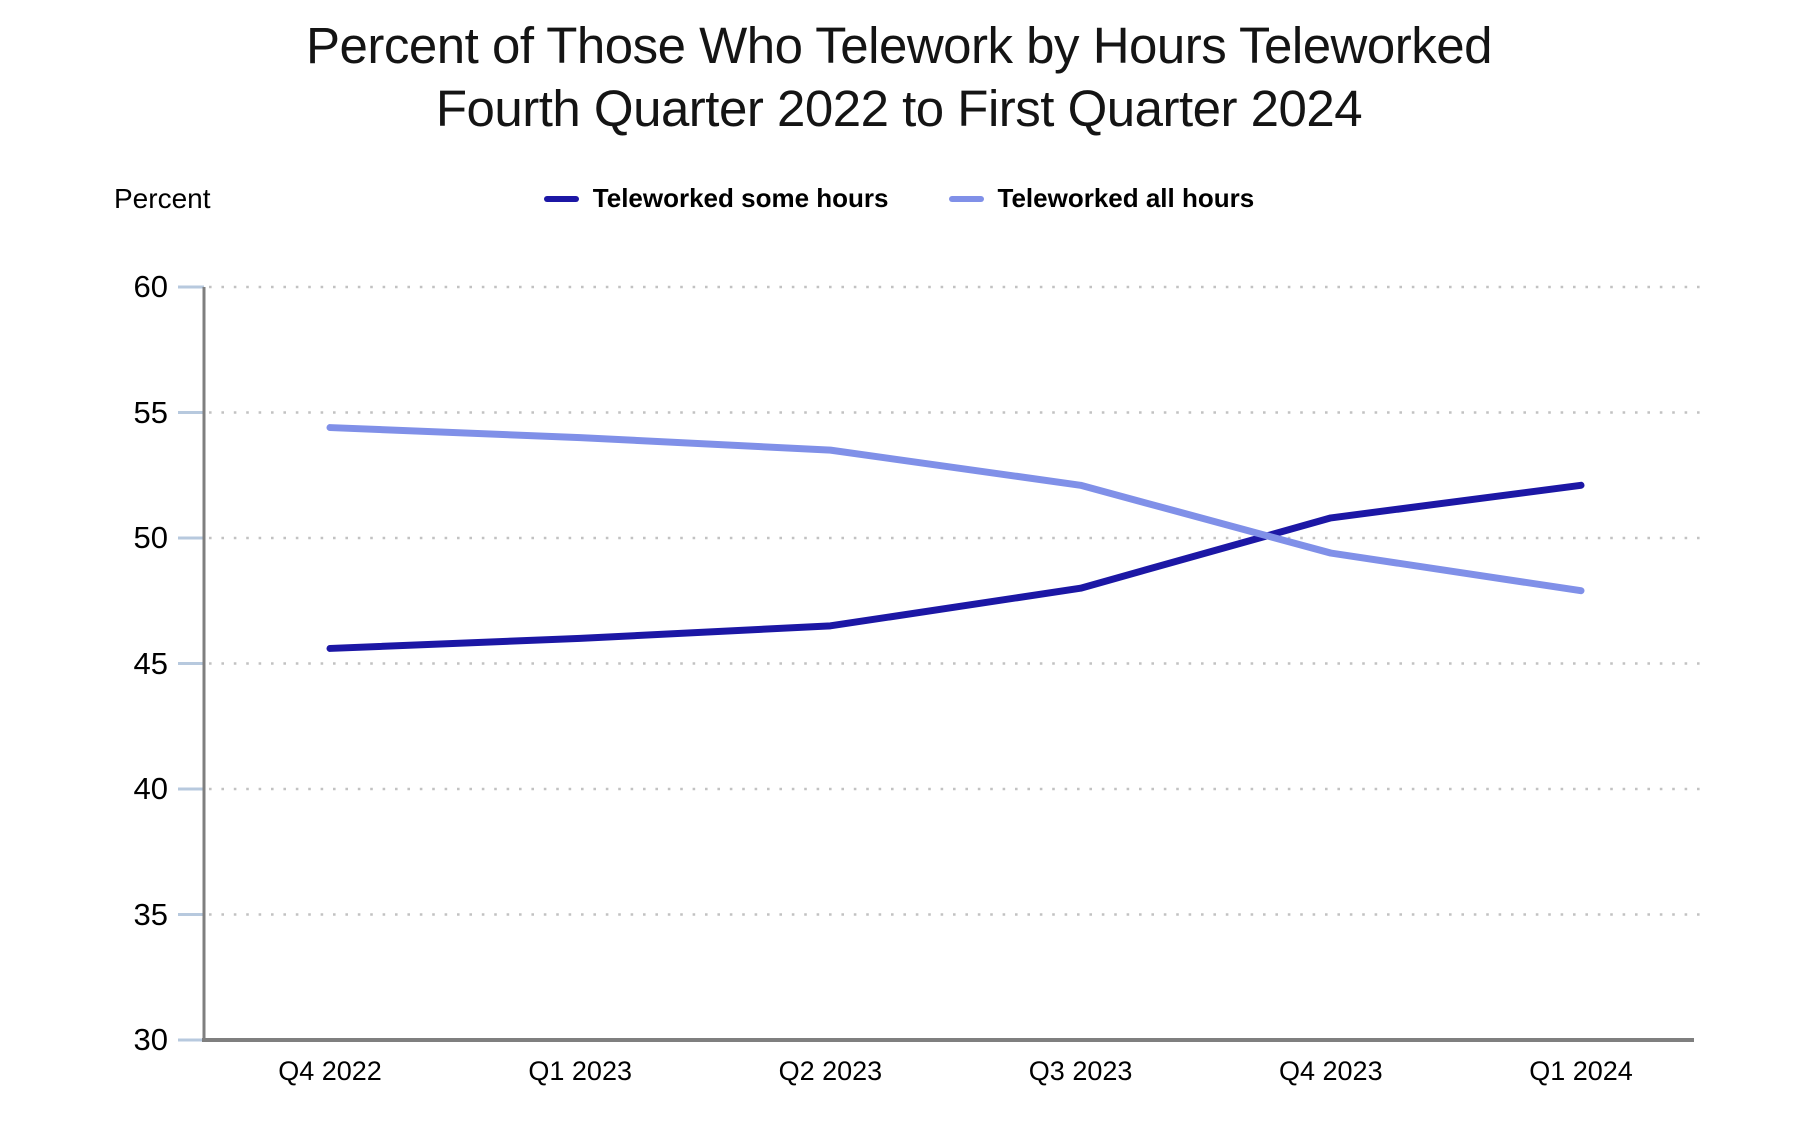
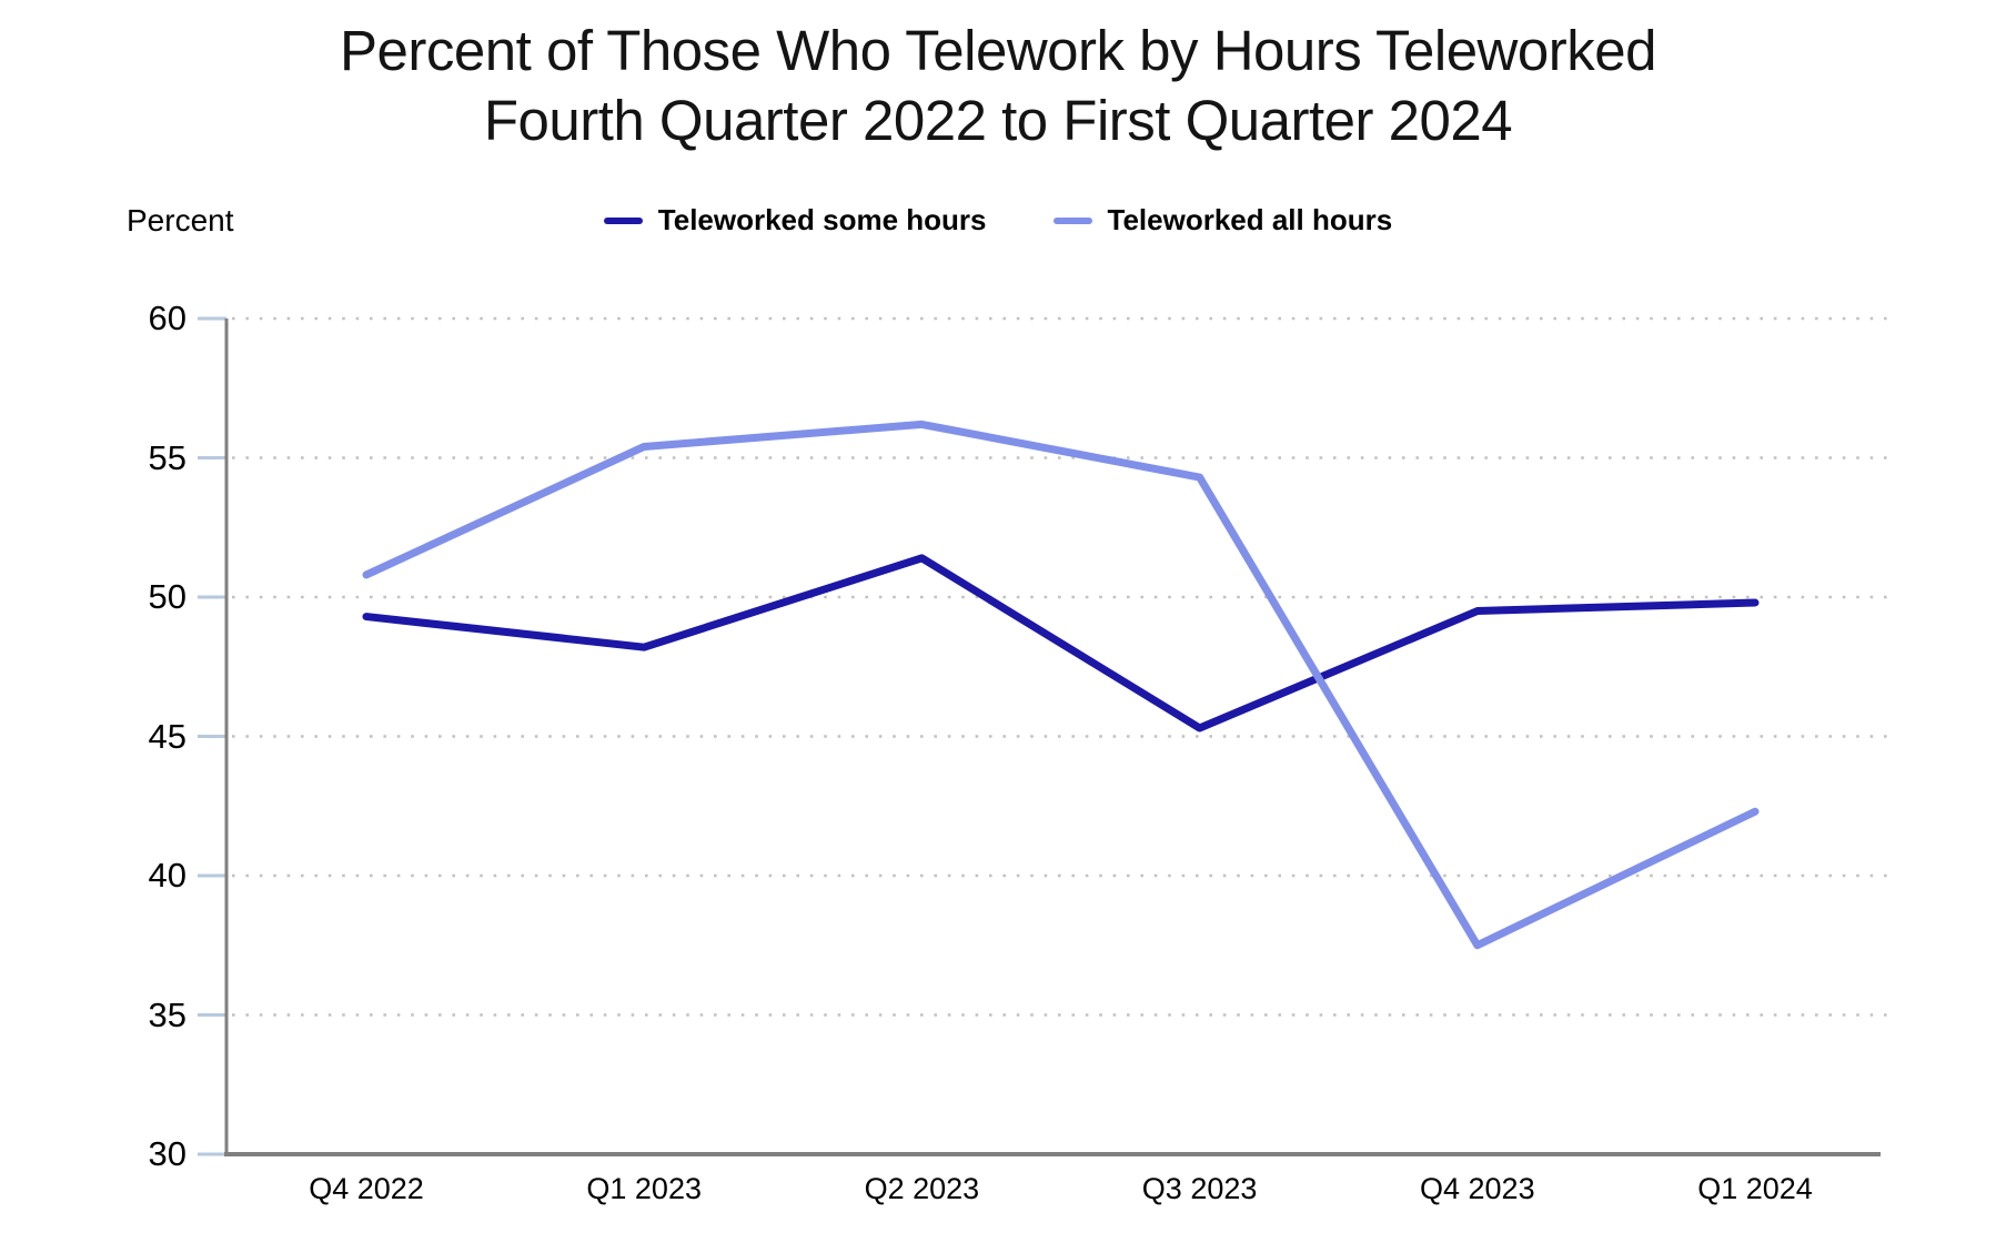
Teleworked some hours/Q4 2022: 45.6 -> 49.3
Teleworked all hours/Q4 2022: 54.4 -> 50.8
Teleworked some hours/Q1 2023: 46.0 -> 48.2
Teleworked all hours/Q1 2023: 54.0 -> 55.4
Teleworked some hours/Q2 2023: 46.5 -> 51.4
Teleworked all hours/Q2 2023: 53.5 -> 56.2
Teleworked some hours/Q3 2023: 48.0 -> 45.3
Teleworked all hours/Q3 2023: 52.1 -> 54.3
Teleworked some hours/Q4 2023: 50.8 -> 49.5
Teleworked all hours/Q4 2023: 49.4 -> 37.5
Teleworked some hours/Q1 2024: 52.1 -> 49.8
Teleworked all hours/Q1 2024: 47.9 -> 42.3
